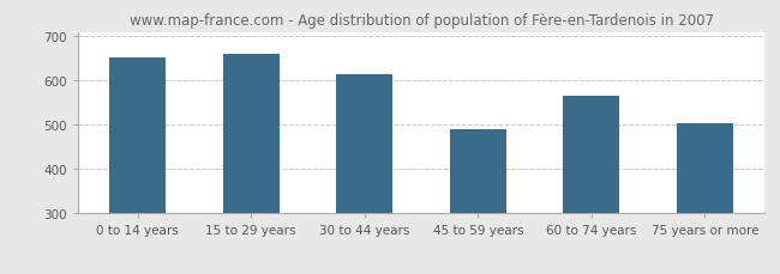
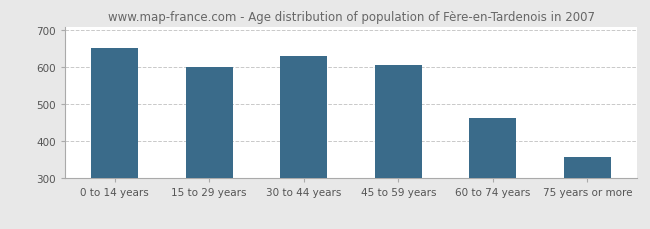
15 to 29 years: 660 -> 600
30 to 44 years: 615 -> 630
45 to 59 years: 490 -> 607
60 to 74 years: 565 -> 463
75 years or more: 505 -> 358
